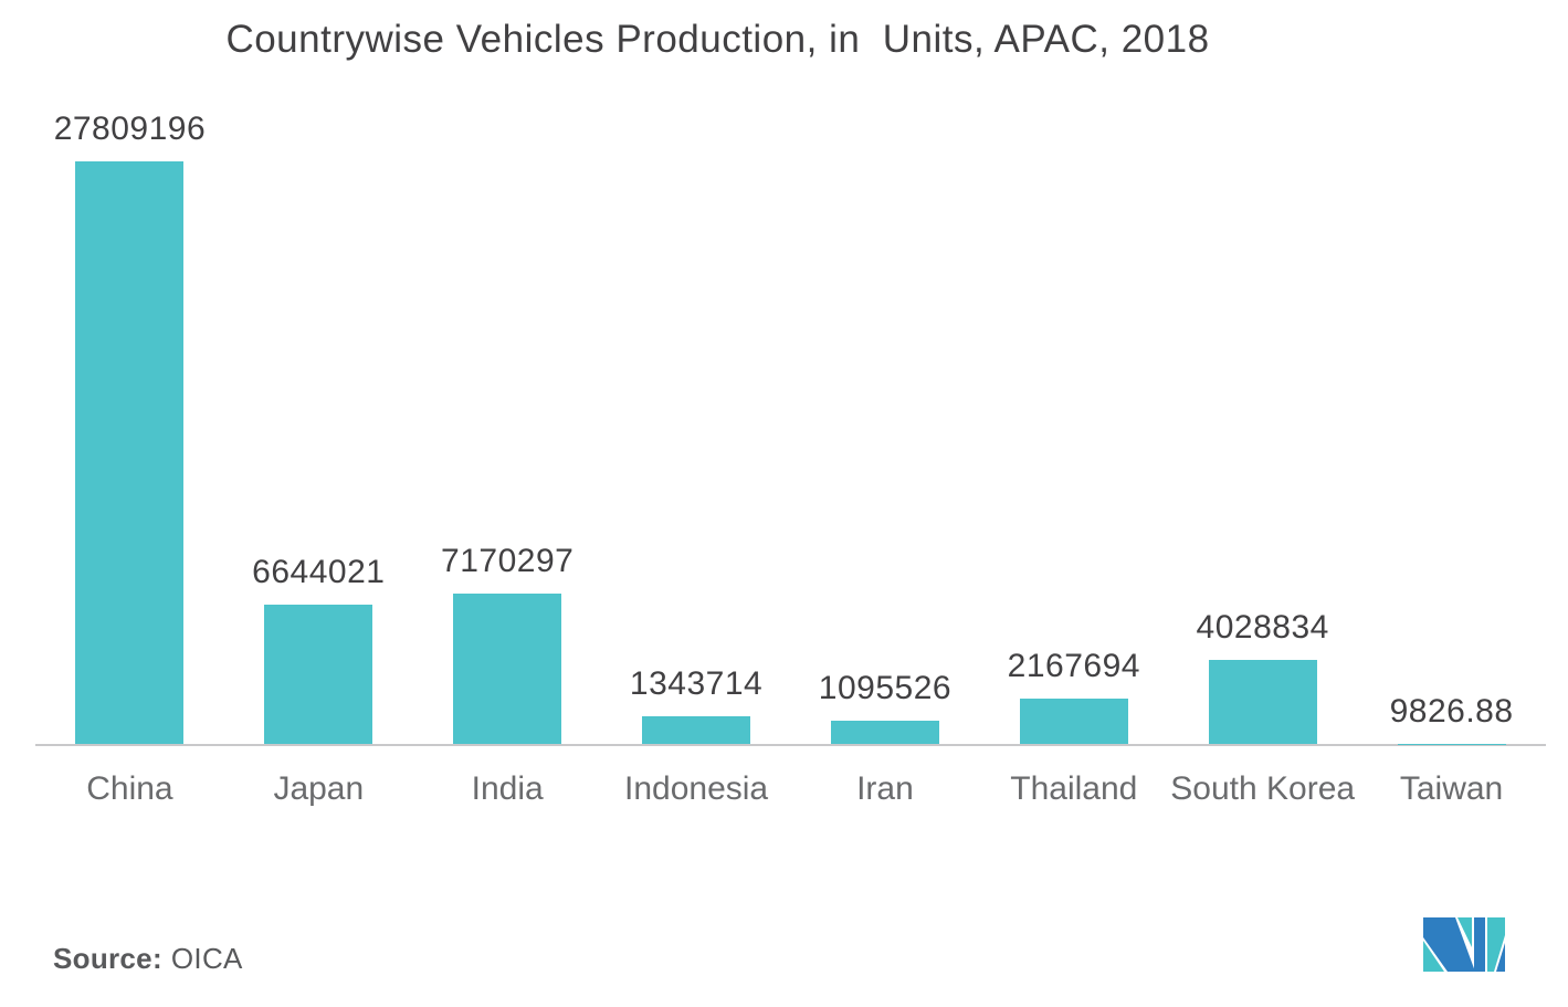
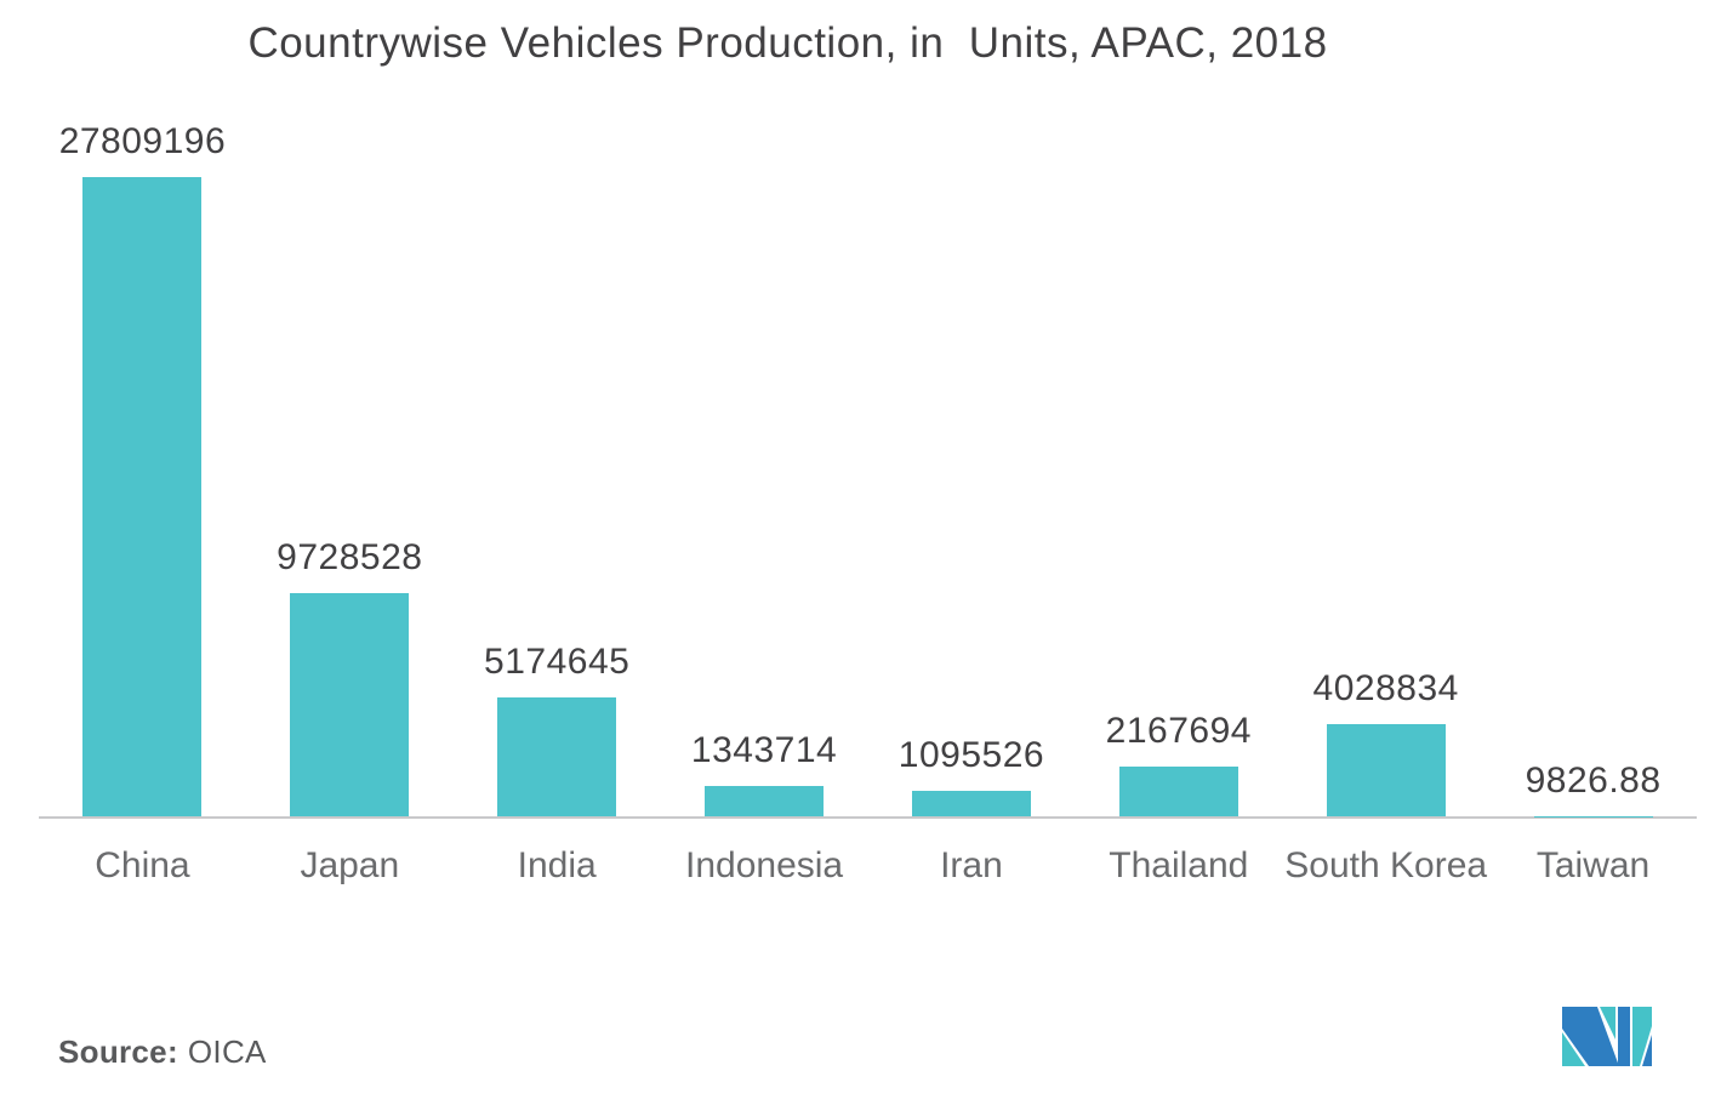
Japan: 6644021 -> 9728528
India: 7170297 -> 5174645
